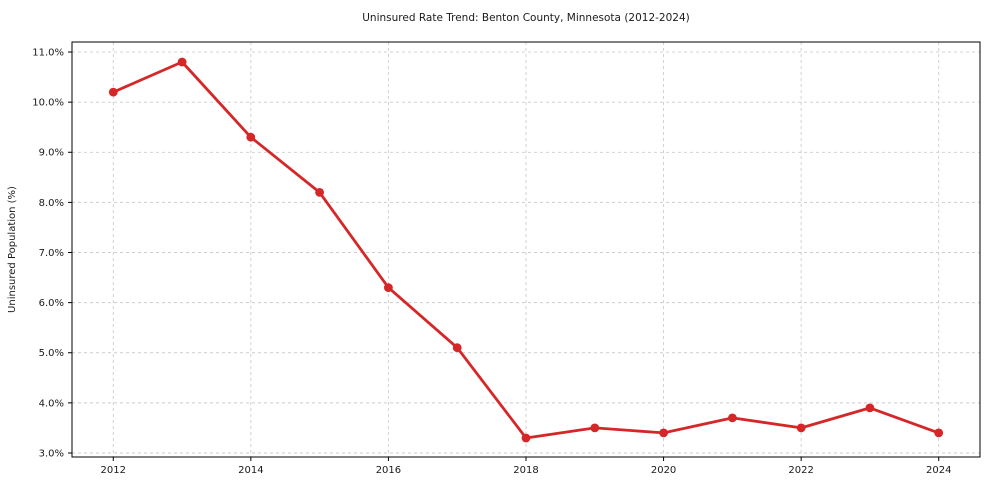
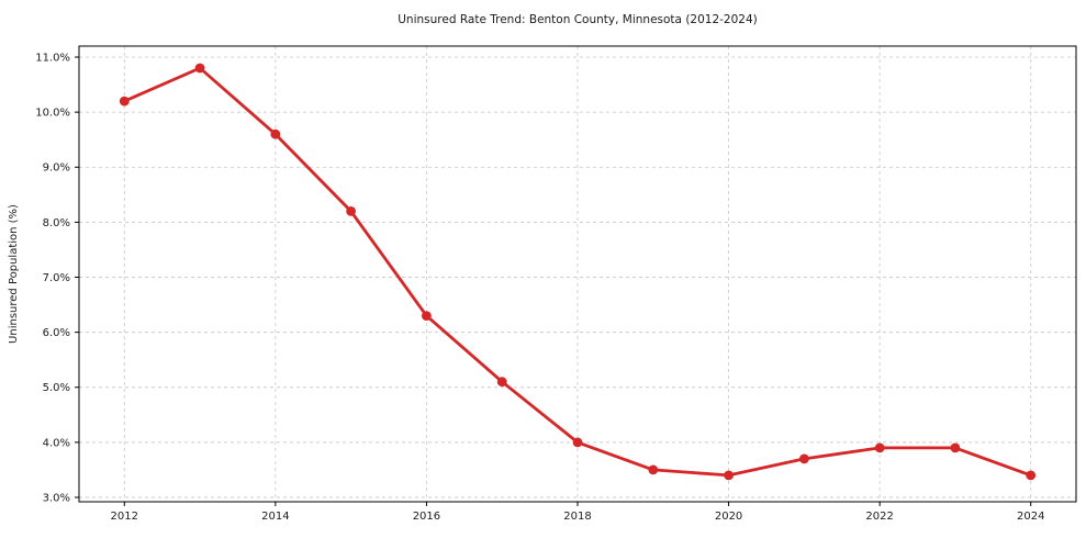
2014: 9.3% -> 9.6%
2018: 3.3% -> 4.0%
2022: 3.5% -> 3.9%
